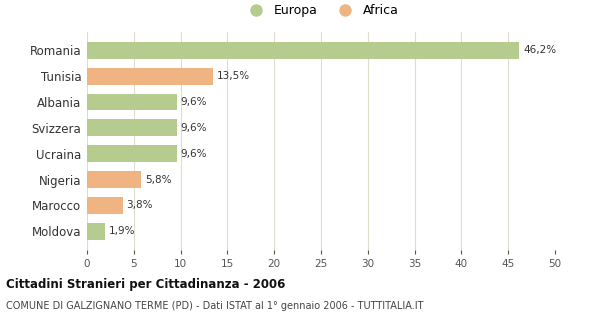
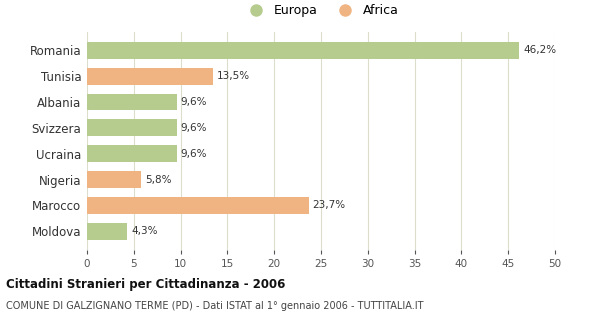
Marocco: 3,8% -> 23,7%
Moldova: 1,9% -> 4,3%
